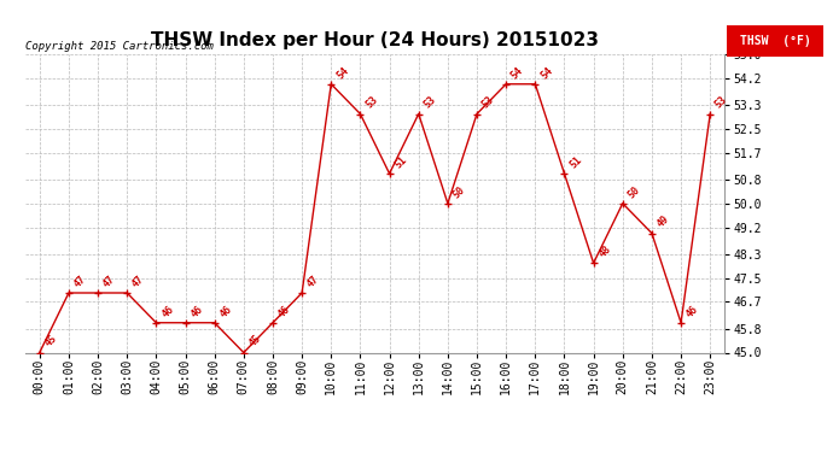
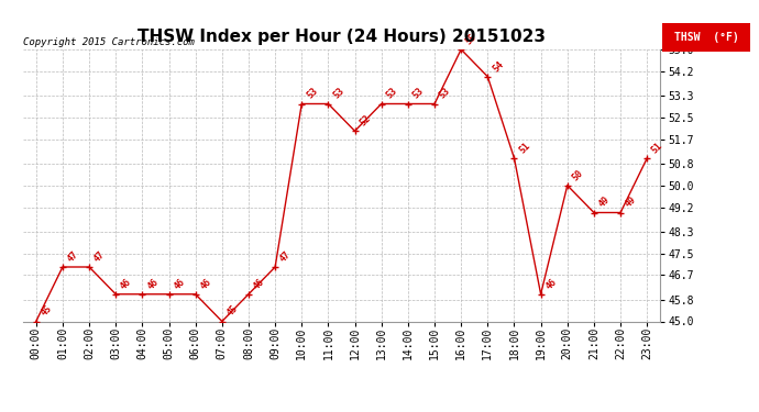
03:00: 47 -> 46
10:00: 54 -> 53
12:00: 51 -> 52
14:00: 50 -> 53
16:00: 54 -> 55
19:00: 48 -> 46
22:00: 46 -> 49
23:00: 53 -> 51
